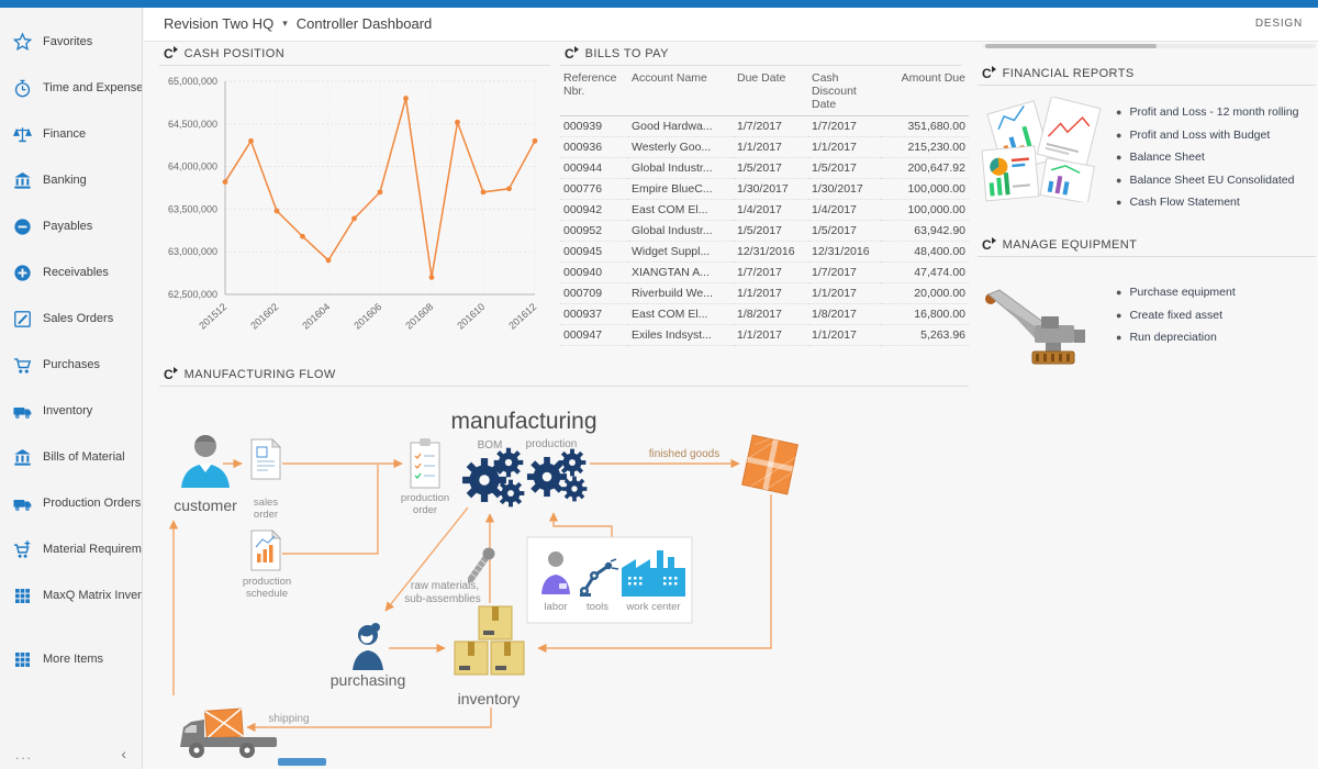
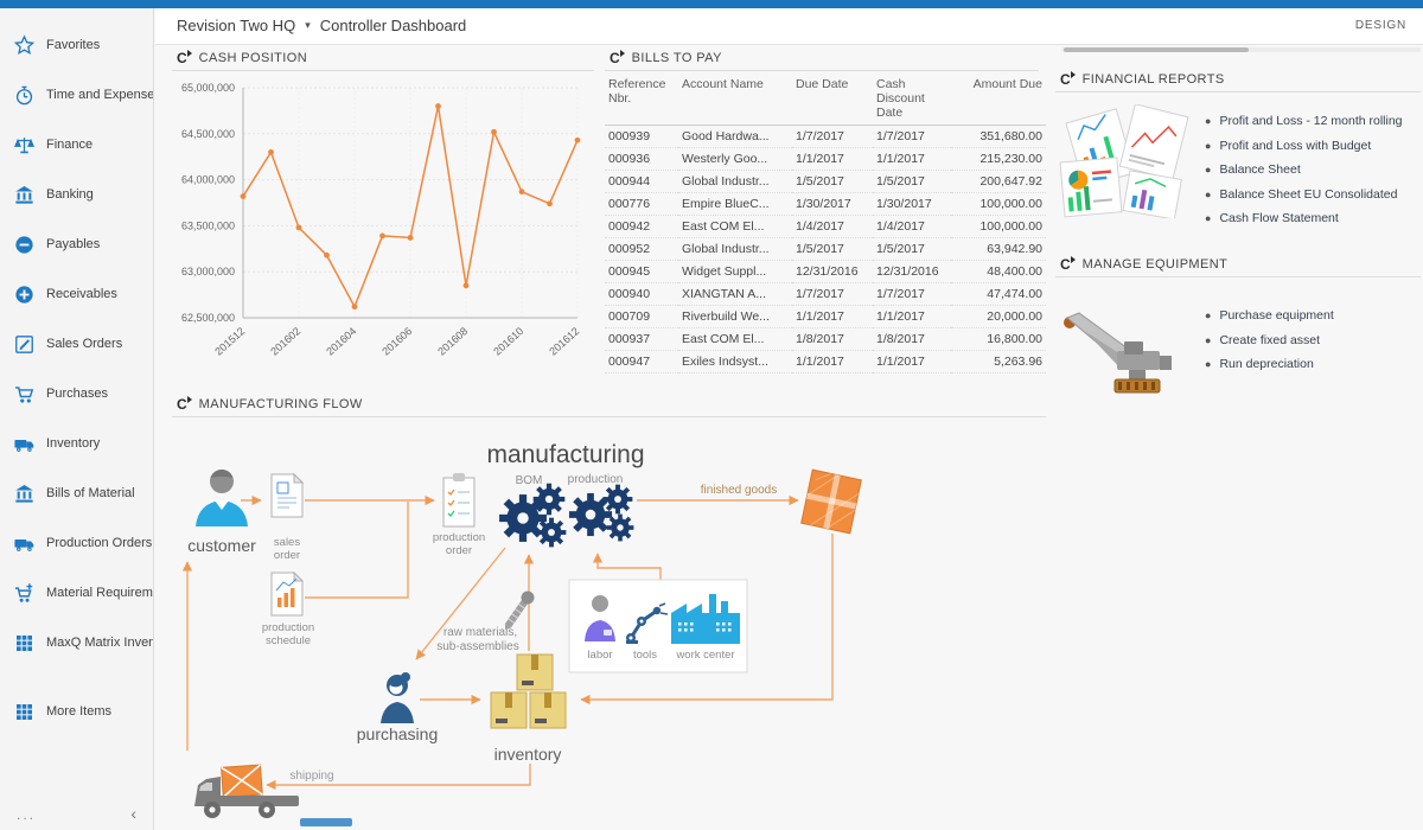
201604: 62900000 -> 62600000
201606: 63700000 -> 63400000
201608: 62700000 -> 62800000
201610: 63700000 -> 63900000
201612: 64300000 -> 64400000
